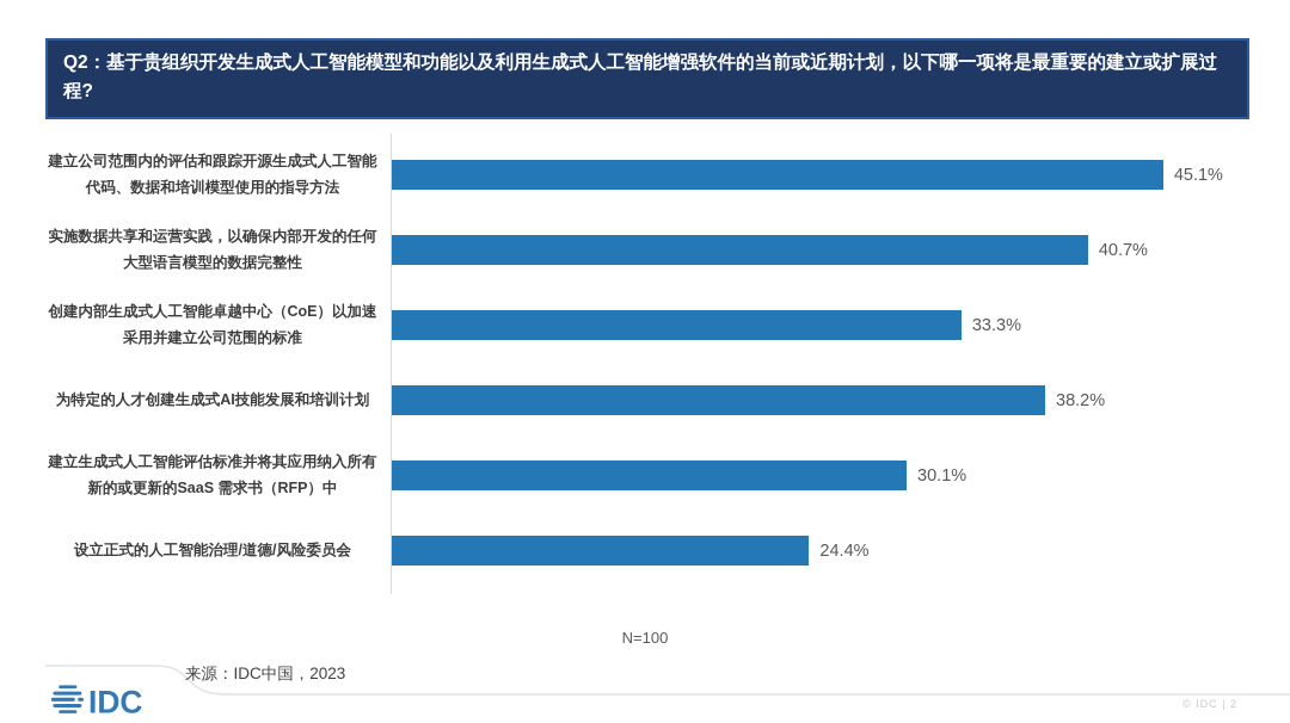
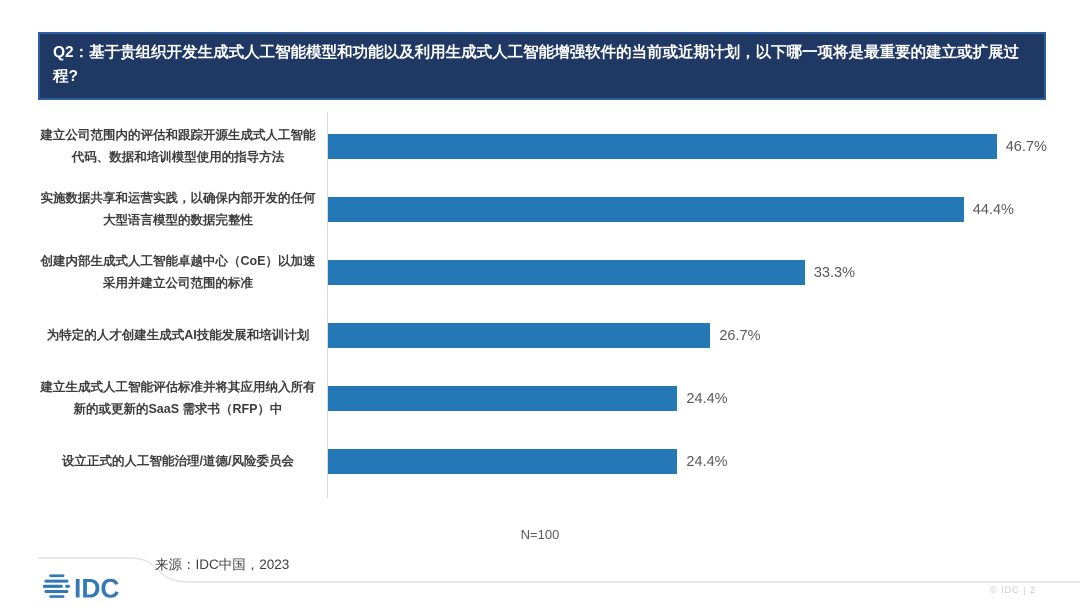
建立公司范围内的评估和跟踪开源生成式人工智能代码、数据和培训模型使用的指导方法: 45.1% -> 46.7%
实施数据共享和运营实践，以确保内部开发的任何大型语言模型的数据完整性: 40.7% -> 44.4%
为特定的人才创建生成式AI技能发展和培训计划: 38.2% -> 26.7%
建立生成式人工智能评估标准并将其应用纳入所有新的或更新的SaaS 需求书（RFP）中: 30.1% -> 24.4%
